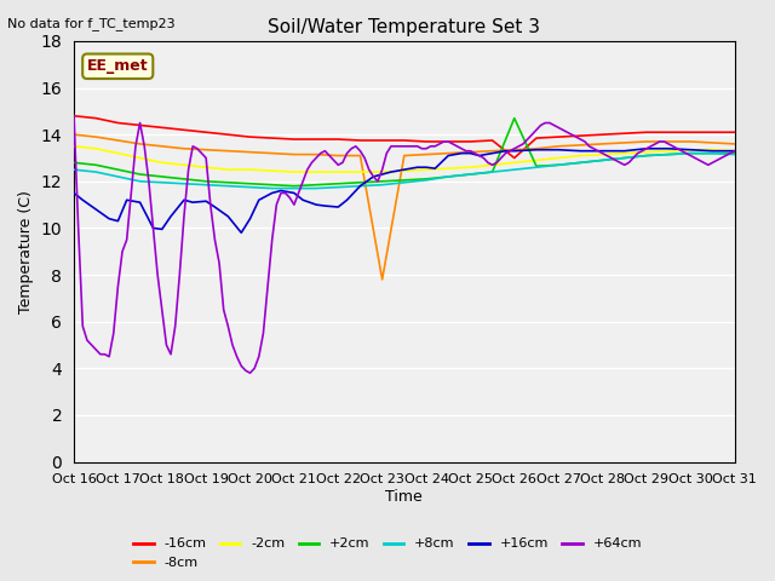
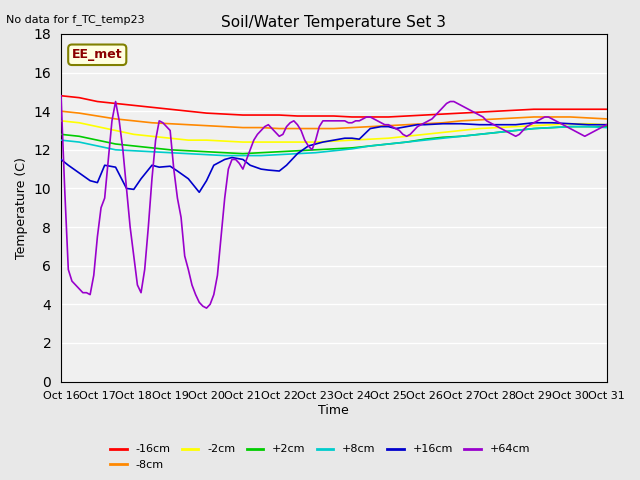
-8cm/Oct 23: 7.8 -> 13.1
-16cm/Oct 26: 13.0 -> 13.8
+2cm/Oct 26: 14.7 -> 12.6
